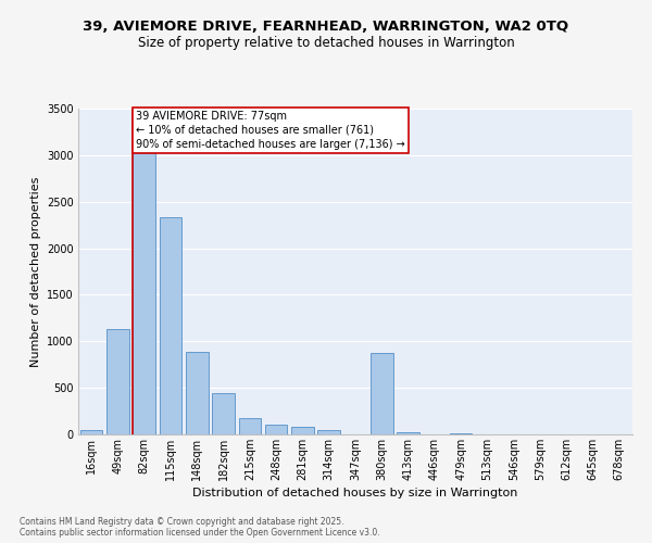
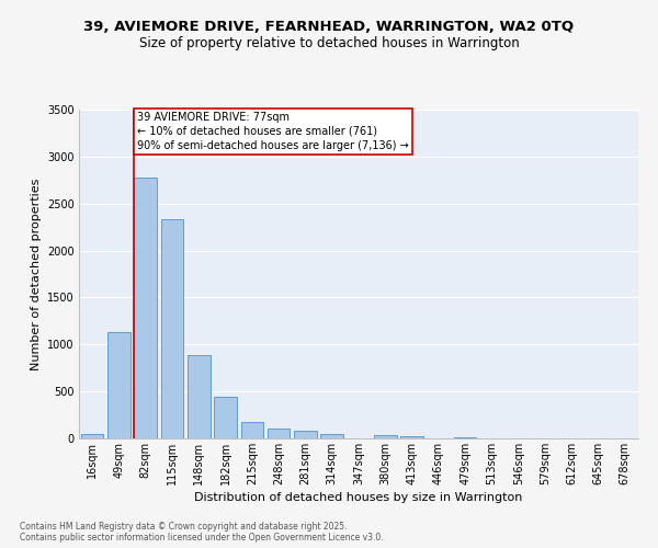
82sqm: 3020 -> 2780
380sqm: 880 -> 40
